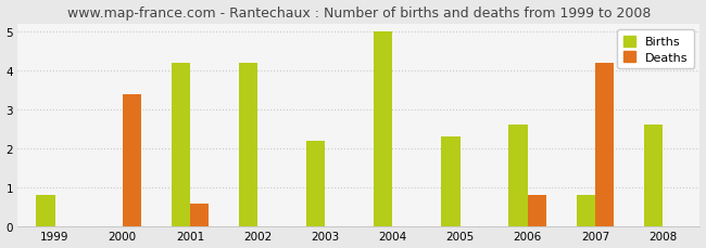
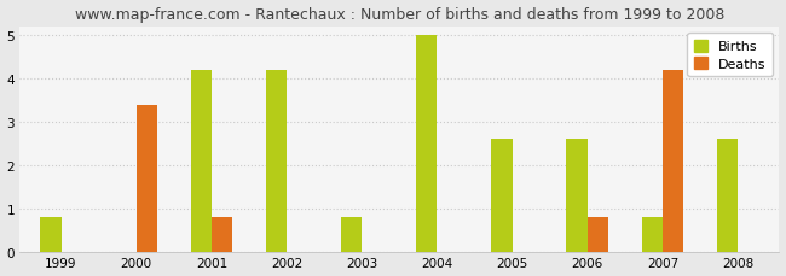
Deaths/2001: 0.6 -> 0.8
Births/2003: 2.2 -> 0.8
Births/2005: 2.3 -> 2.6
